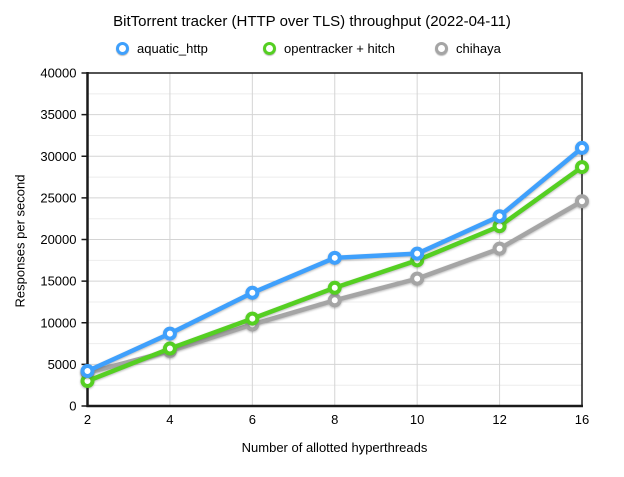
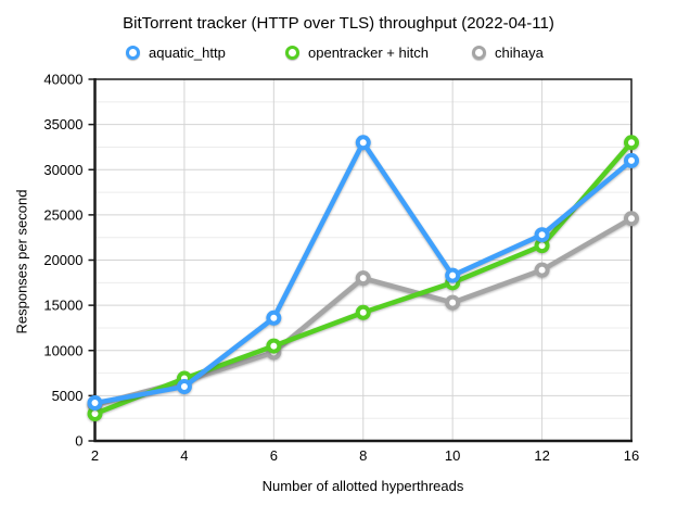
aquatic_http/4: 9000 -> 6000
aquatic_http/8: 18000 -> 33000
chihaya/8: 13000 -> 18000
opentracker + hitch/16: 29000 -> 33000
